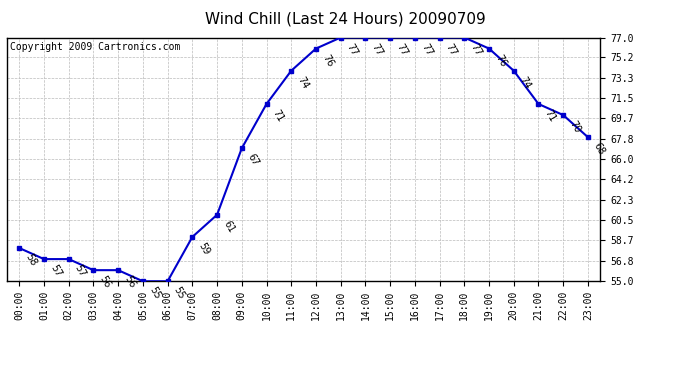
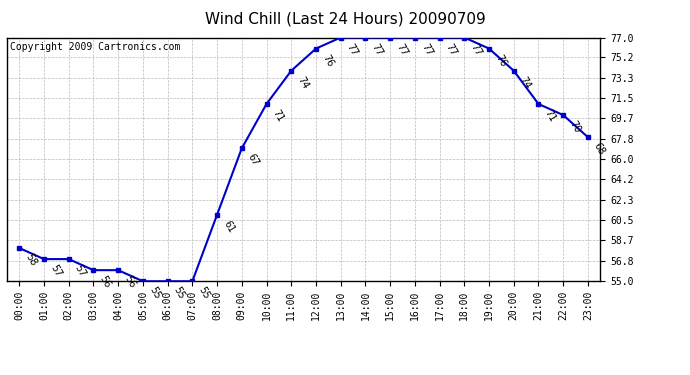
07:00: 59 -> 55
